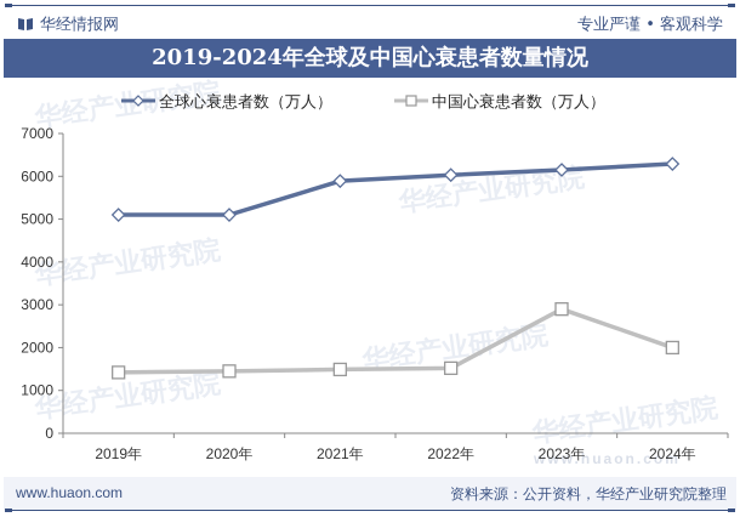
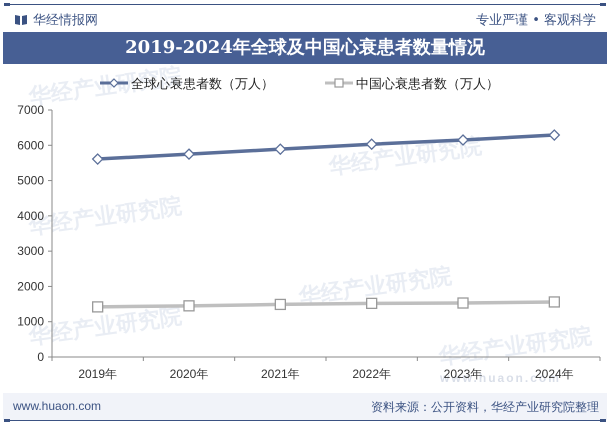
全球心衰患者数（万人）/2019年: 5100 -> 5600
全球心衰患者数（万人）/2020年: 5100 -> 5800
中国心衰患者数（万人）/2023年: 2900 -> 1500
中国心衰患者数（万人）/2024年: 2000 -> 1600
